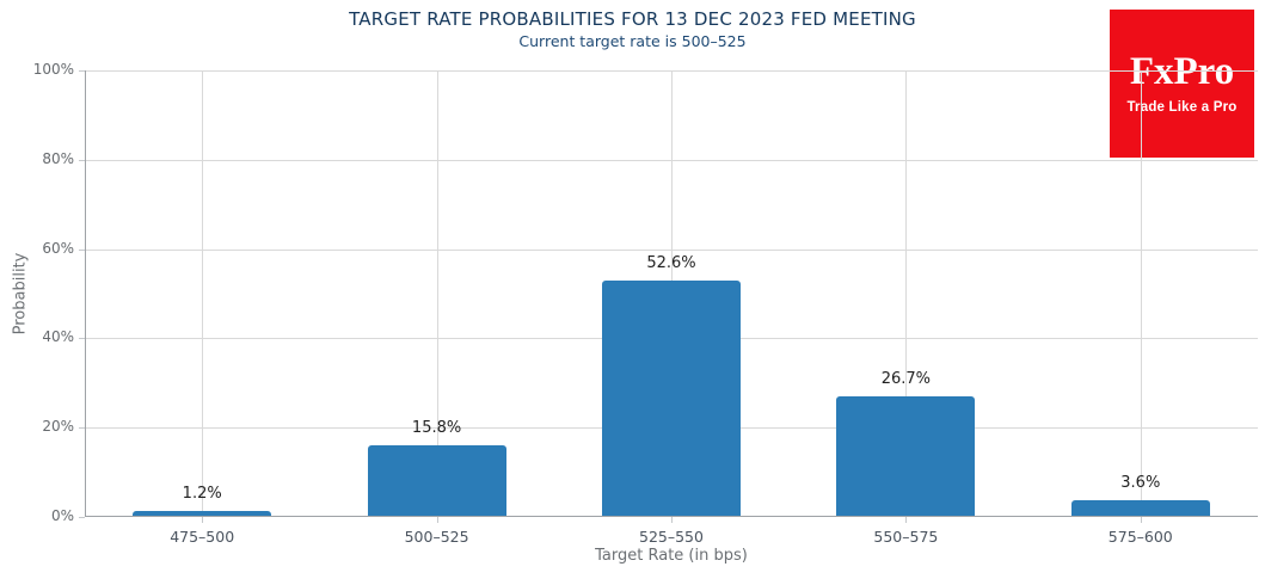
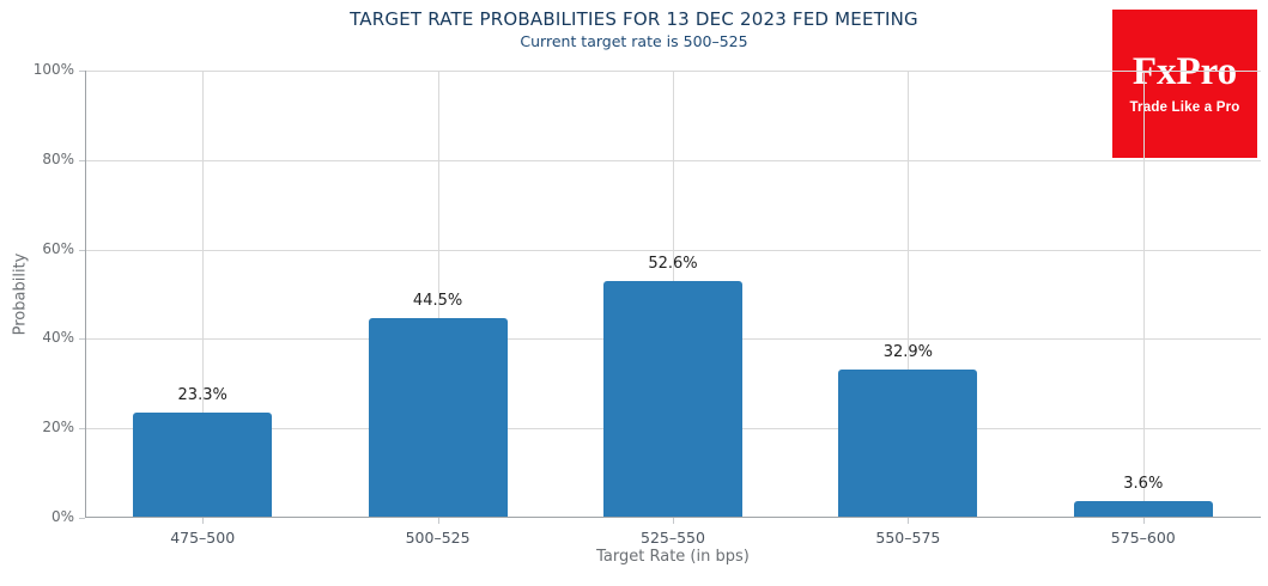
475–500: 1.2% -> 23.3%
500–525: 15.8% -> 44.5%
550–575: 26.7% -> 32.9%
